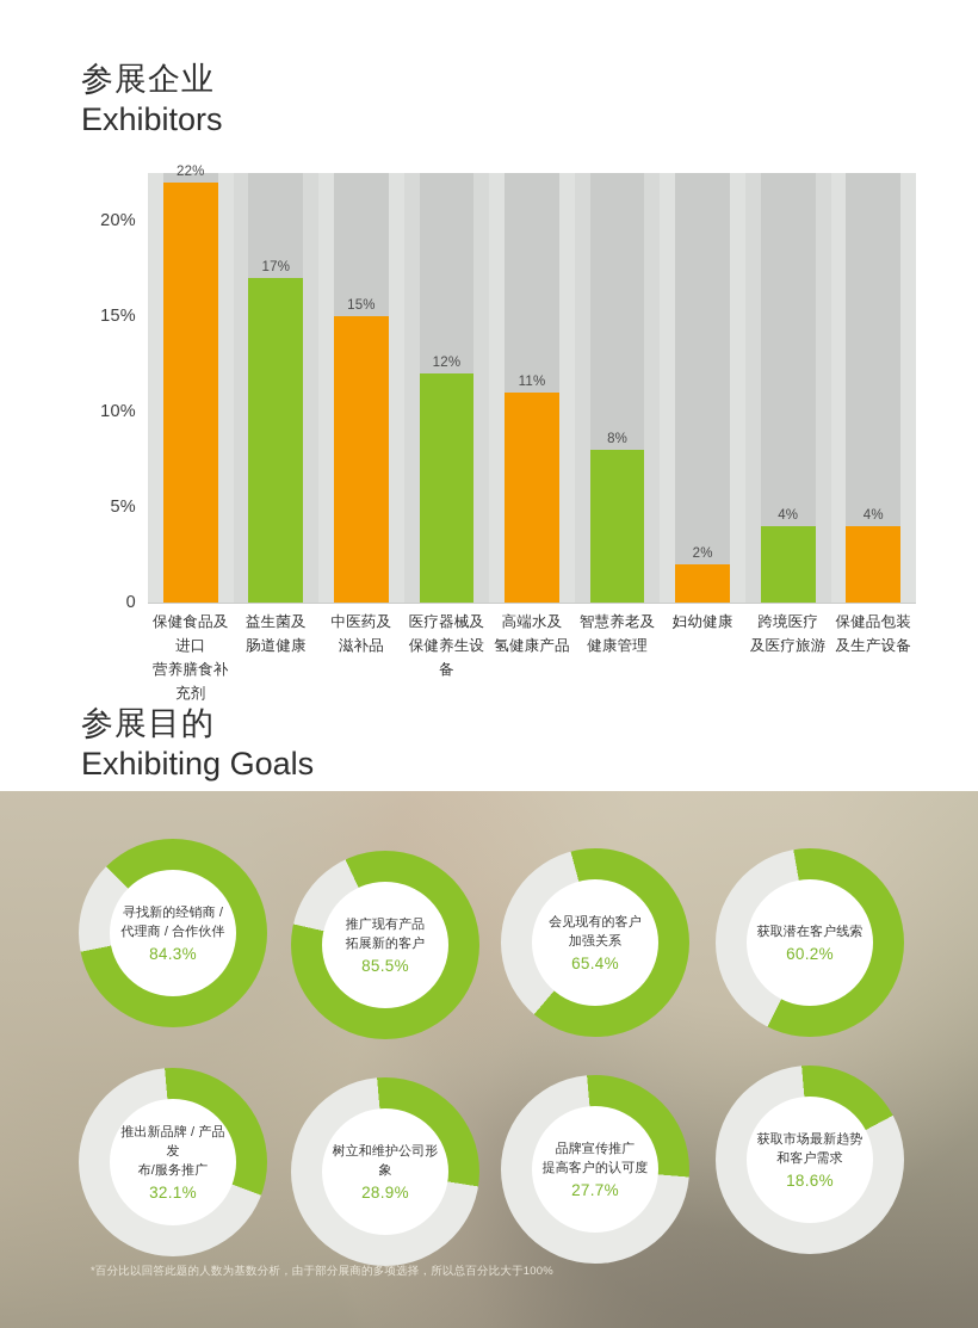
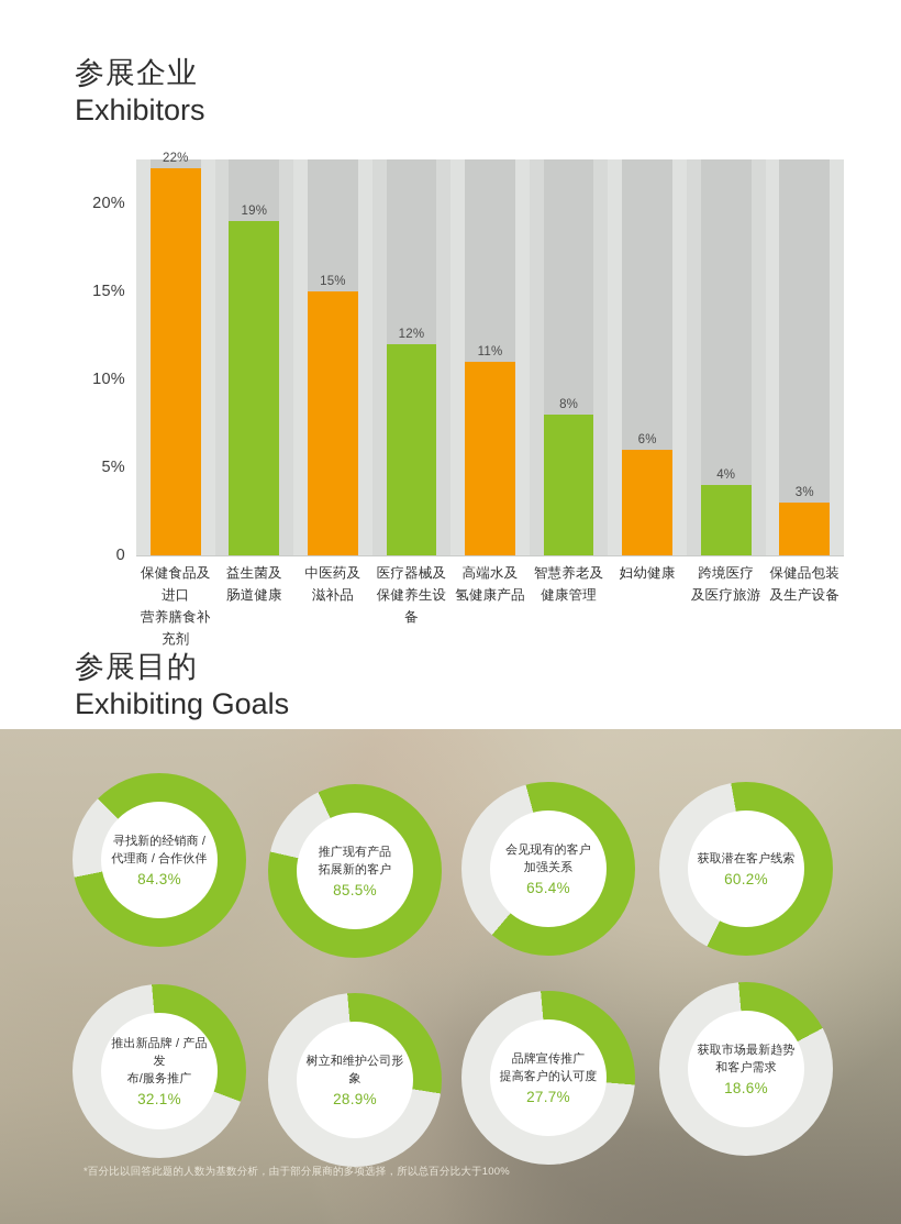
参展企业 Exhibitors/益生菌及 肠道健康: 17% -> 19%
参展企业 Exhibitors/妇幼健康: 2% -> 6%
参展企业 Exhibitors/保健品包装 及生产设备: 4% -> 3%
